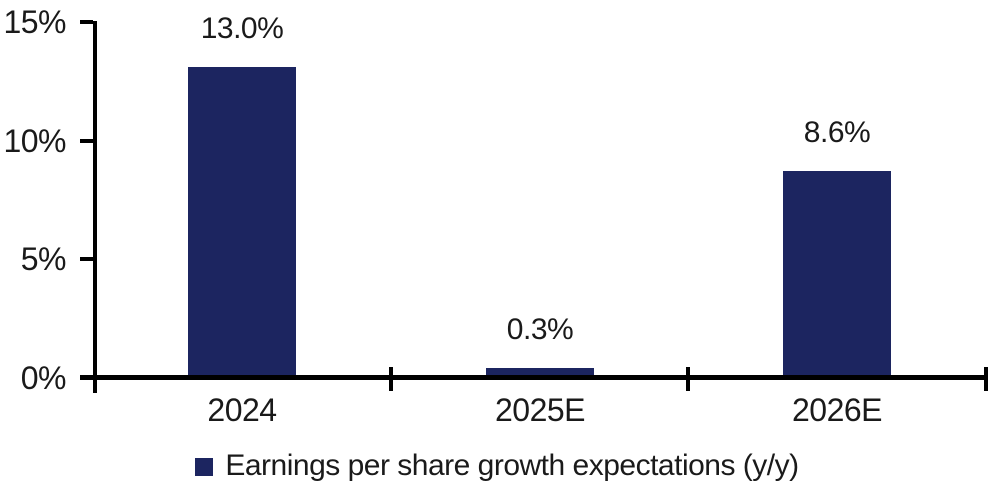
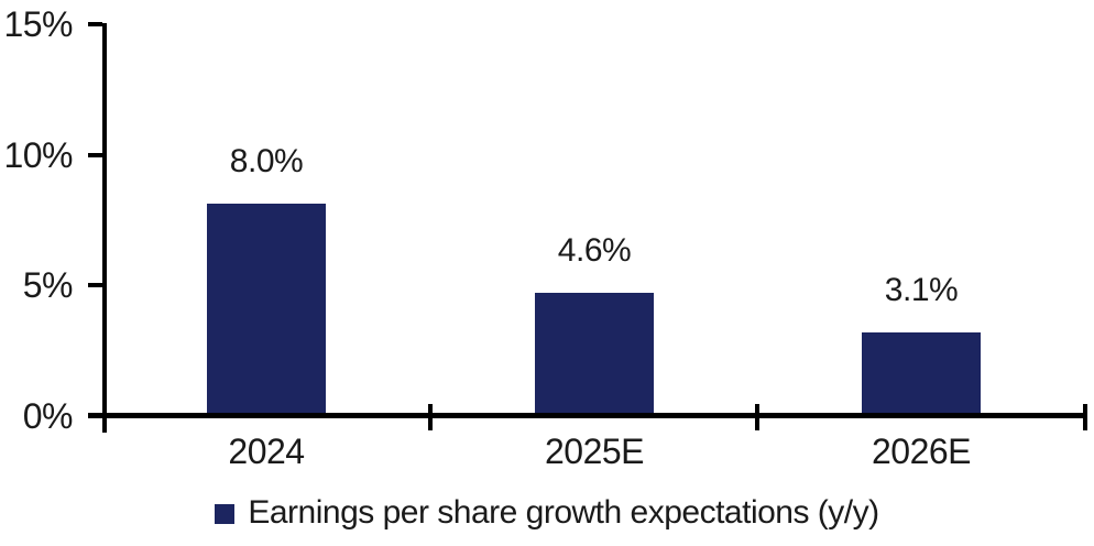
2024: 13.0% -> 8.0%
2025E: 0.3% -> 4.6%
2026E: 8.6% -> 3.1%
